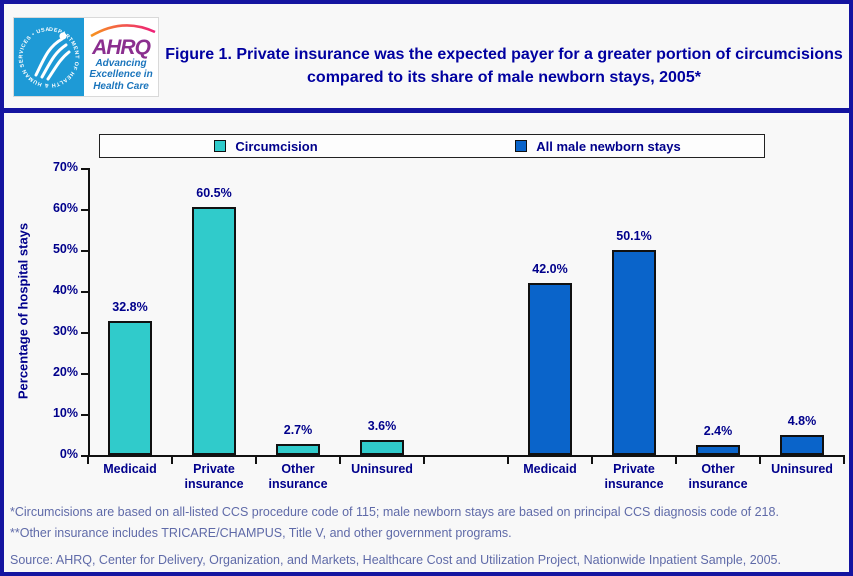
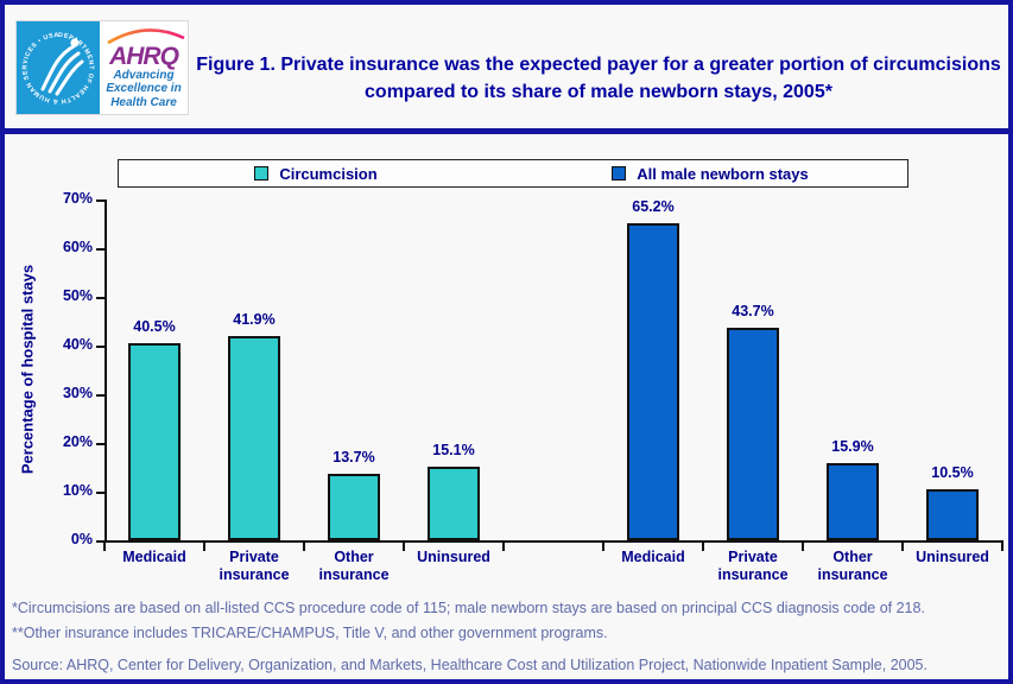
Circumcision/Medicaid: 32.8% -> 40.5%
All male newborn stays/Medicaid: 42.0% -> 65.2%
Circumcision/Private insurance: 60.5% -> 41.9%
All male newborn stays/Private insurance: 50.1% -> 43.7%
Circumcision/Other insurance: 2.7% -> 13.7%
All male newborn stays/Other insurance: 2.4% -> 15.9%
Circumcision/Uninsured: 3.6% -> 15.1%
All male newborn stays/Uninsured: 4.8% -> 10.5%
